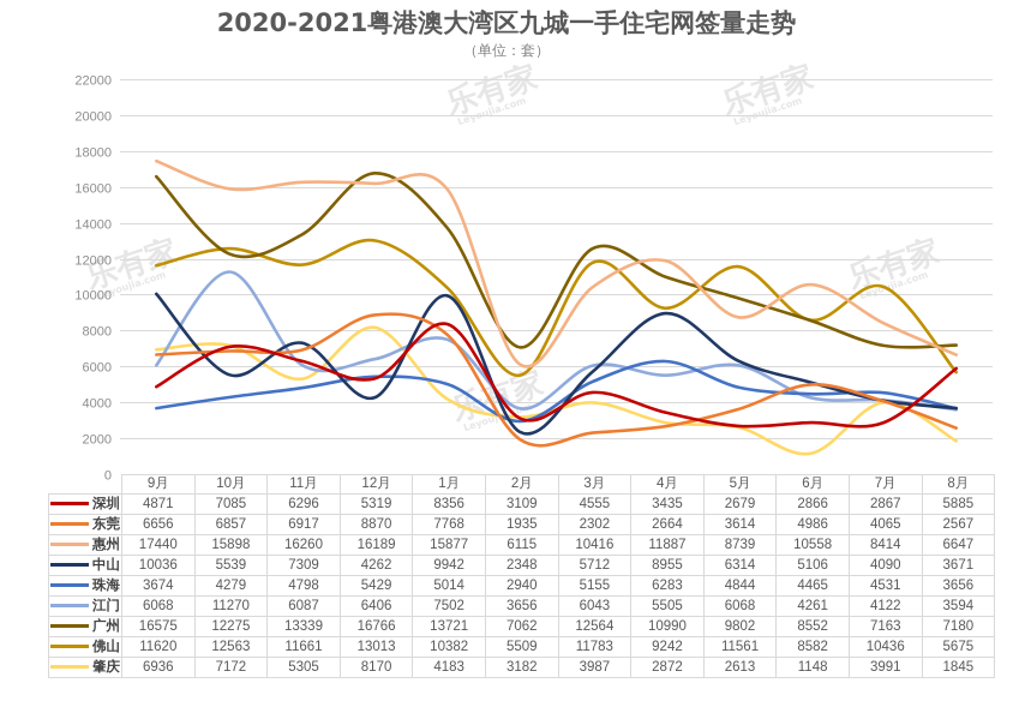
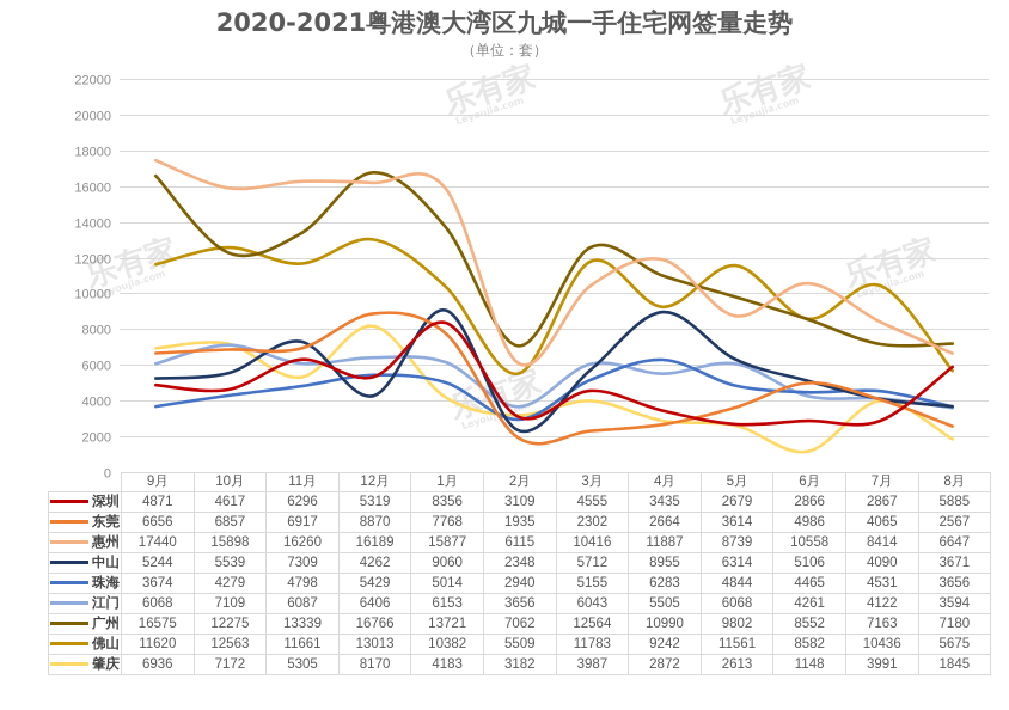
中山/9月: 10036 -> 5244
深圳/10月: 7085 -> 4617
江门/10月: 11270 -> 7109
中山/1月: 9942 -> 9060
江门/1月: 7502 -> 6153
